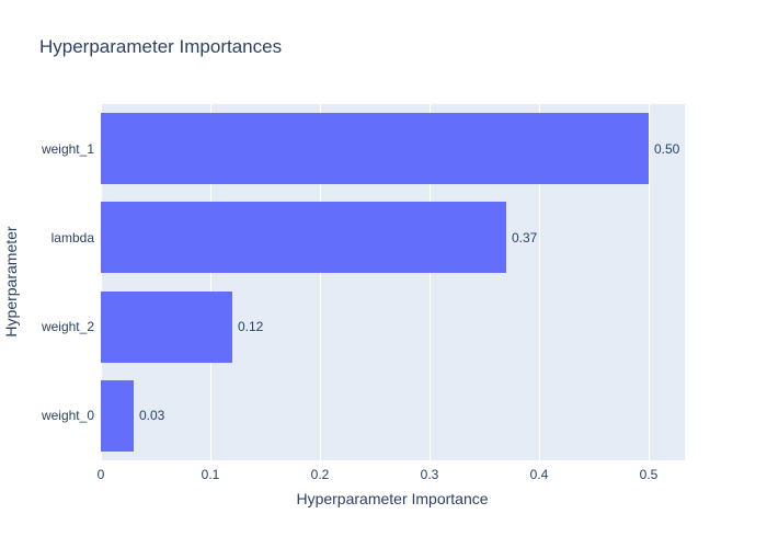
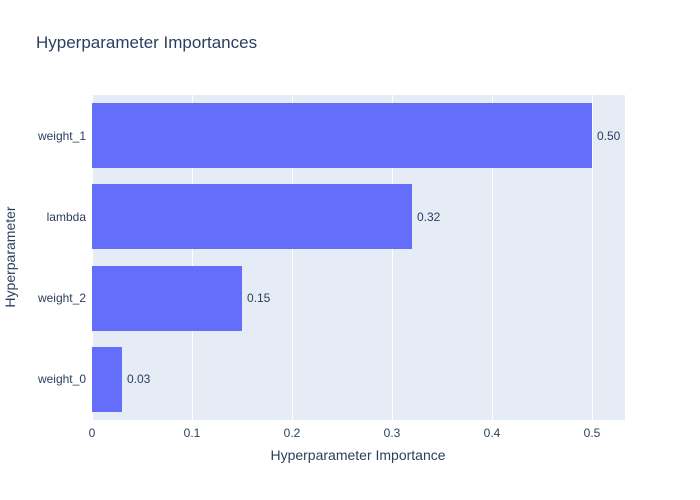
lambda: 0.37 -> 0.32
weight_2: 0.12 -> 0.15
